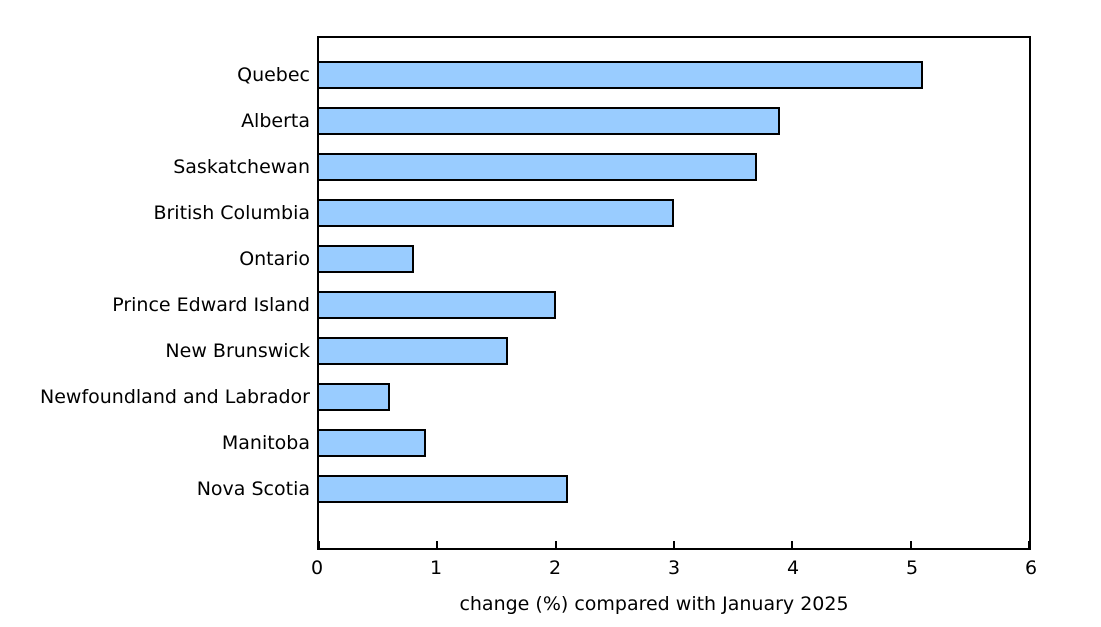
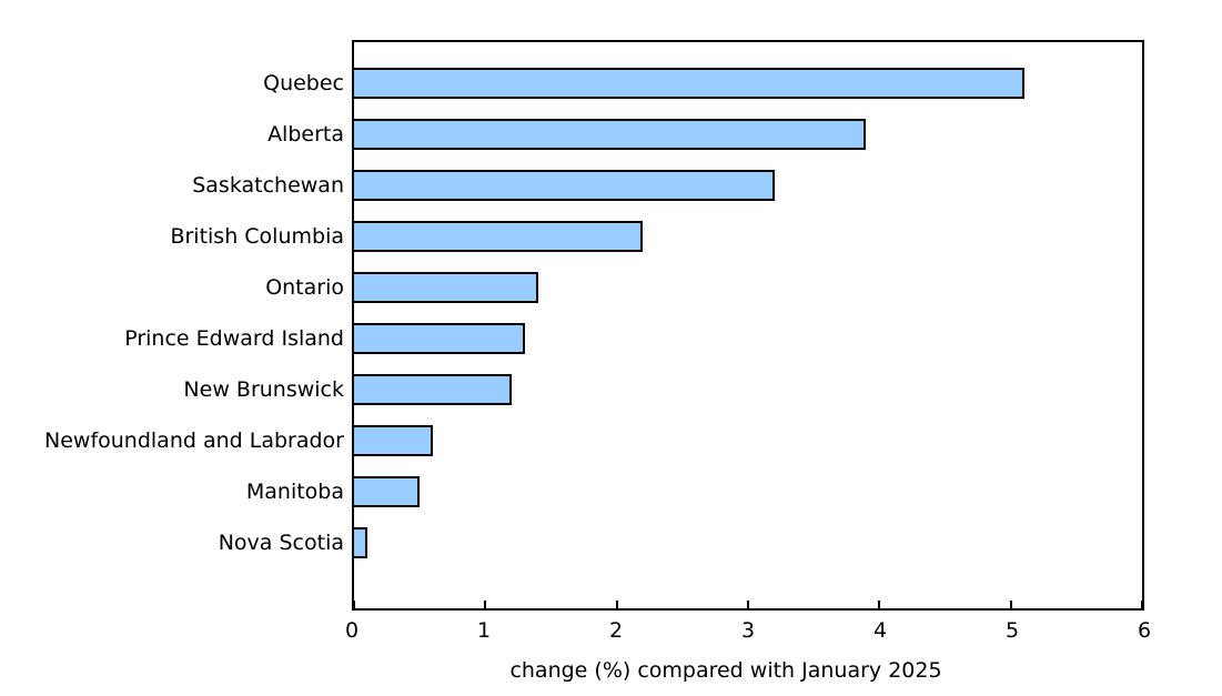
Saskatchewan: 3.7 -> 3.2
British Columbia: 3.0 -> 2.2
Ontario: 0.8 -> 1.4
Prince Edward Island: 2.0 -> 1.3
New Brunswick: 1.6 -> 1.2
Manitoba: 0.9 -> 0.5
Nova Scotia: 2.1 -> 0.1
